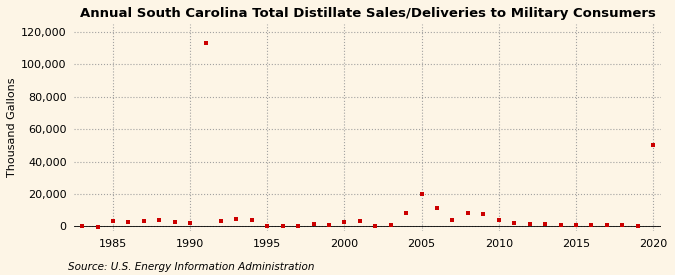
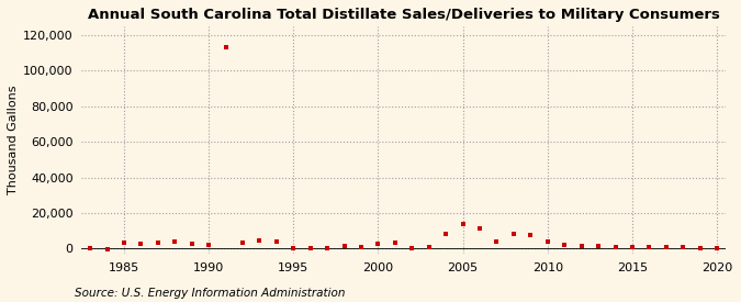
2005: 20,000 -> 14,000
2020: 50,000 -> 0
